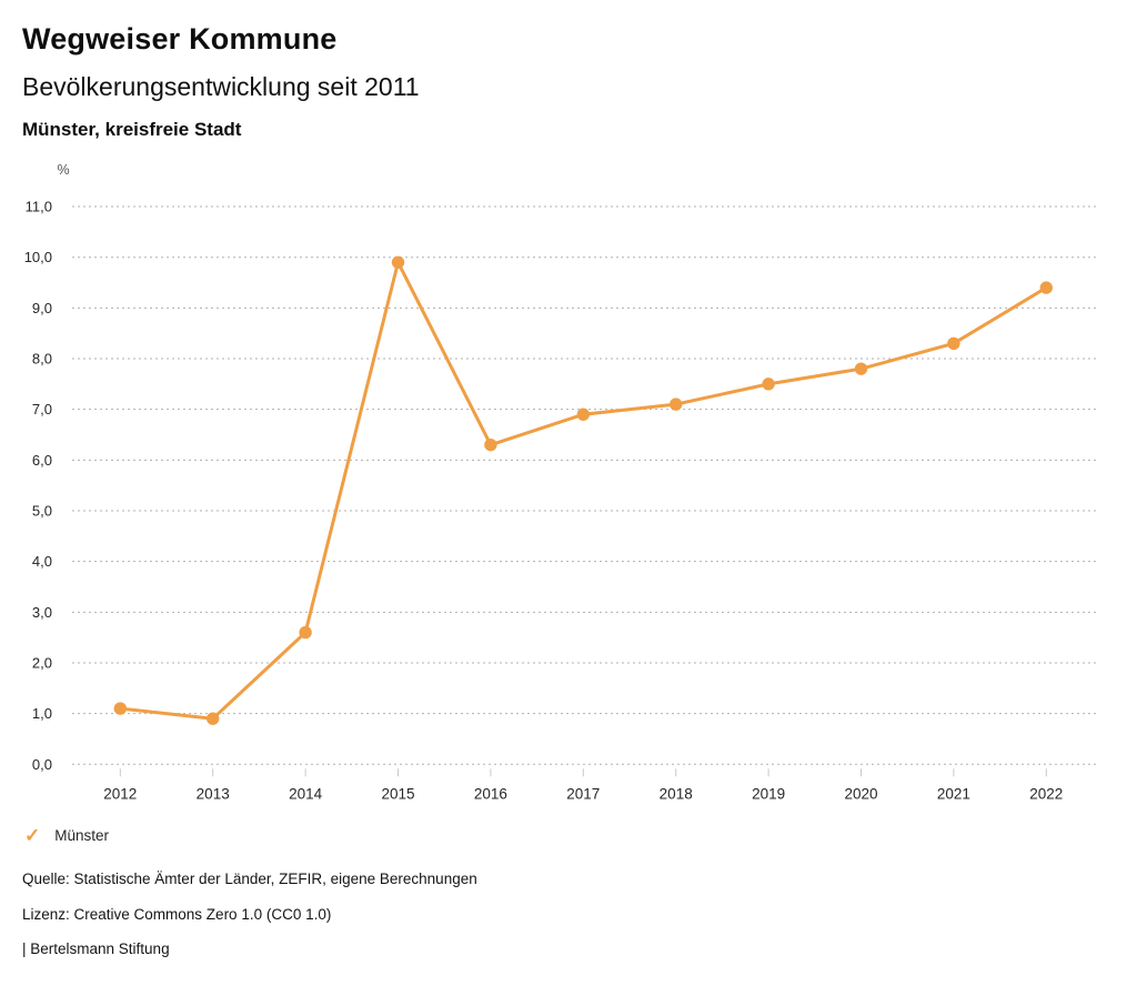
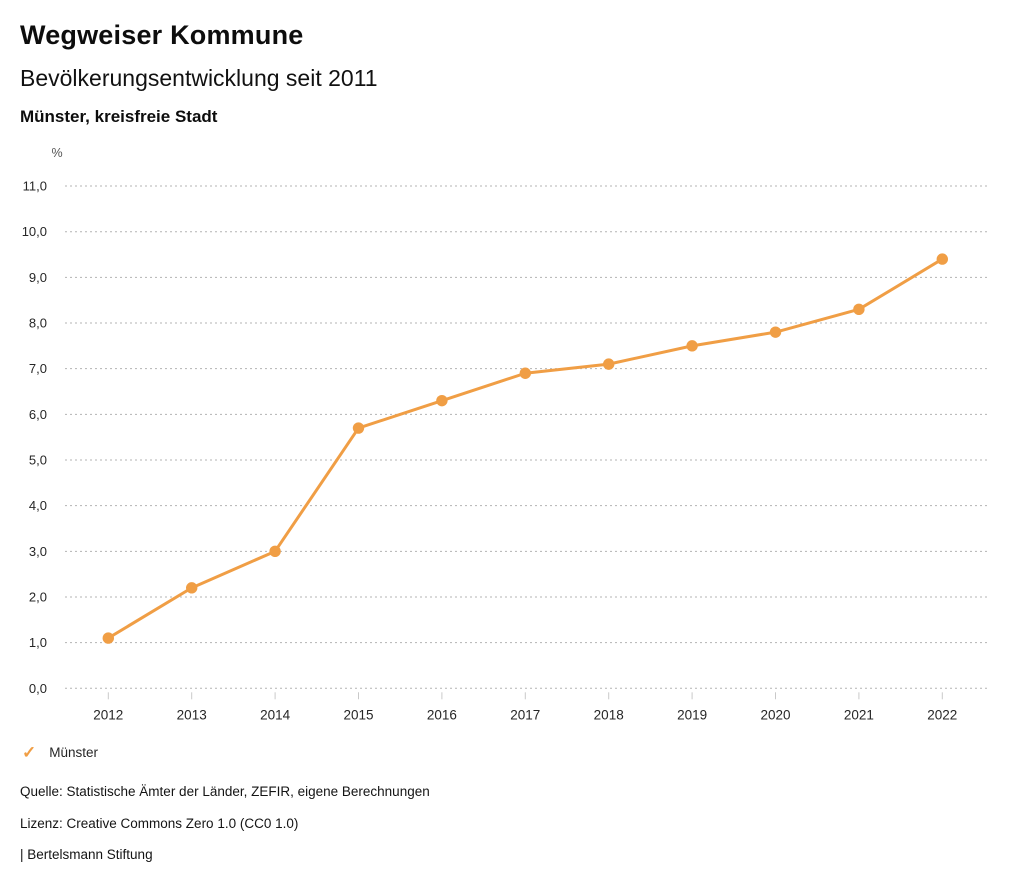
2013: 0,9 -> 2,2
2014: 2,6 -> 3,0
2015: 9,9 -> 5,7
